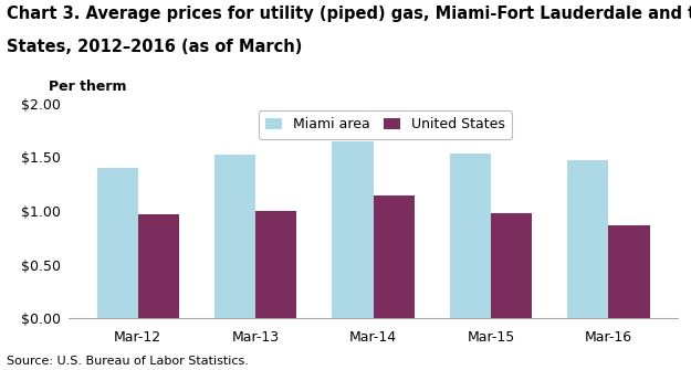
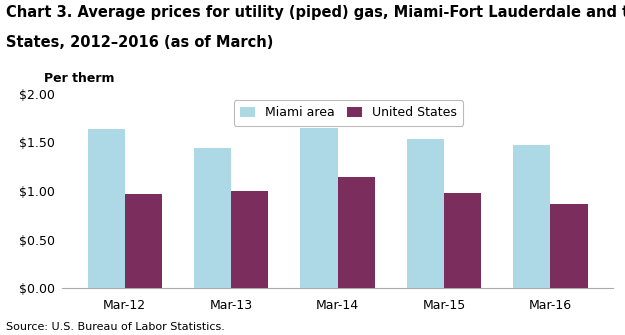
Miami area/Mar-12: $1.40 -> $1.64
Miami area/Mar-13: $1.52 -> $1.44
